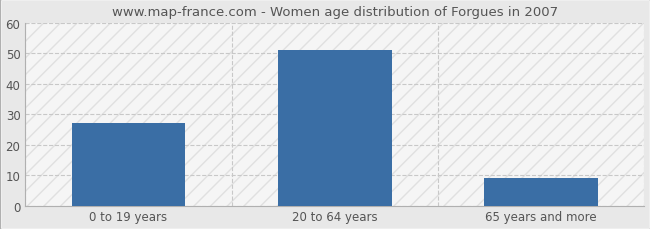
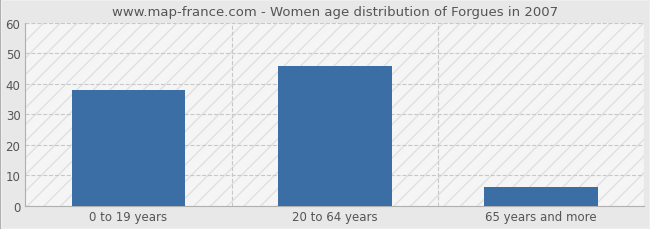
0 to 19 years: 27 -> 38
20 to 64 years: 51 -> 46
65 years and more: 9 -> 6
